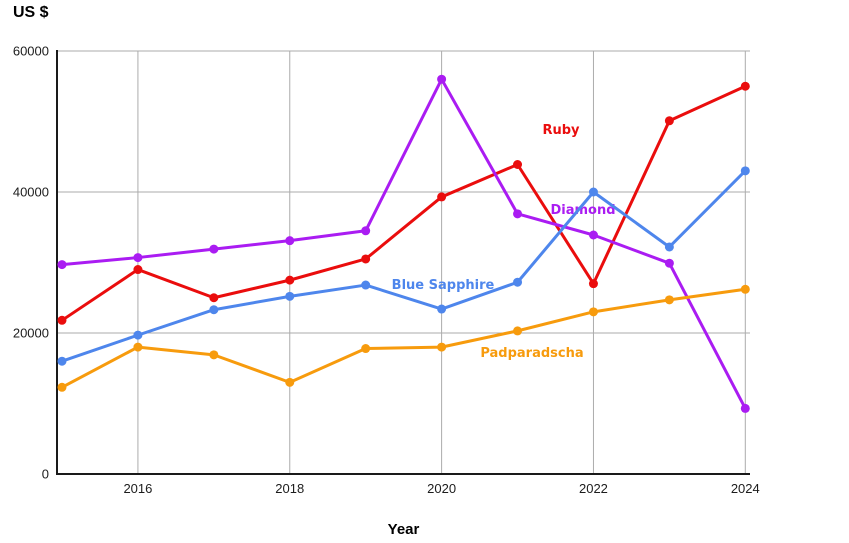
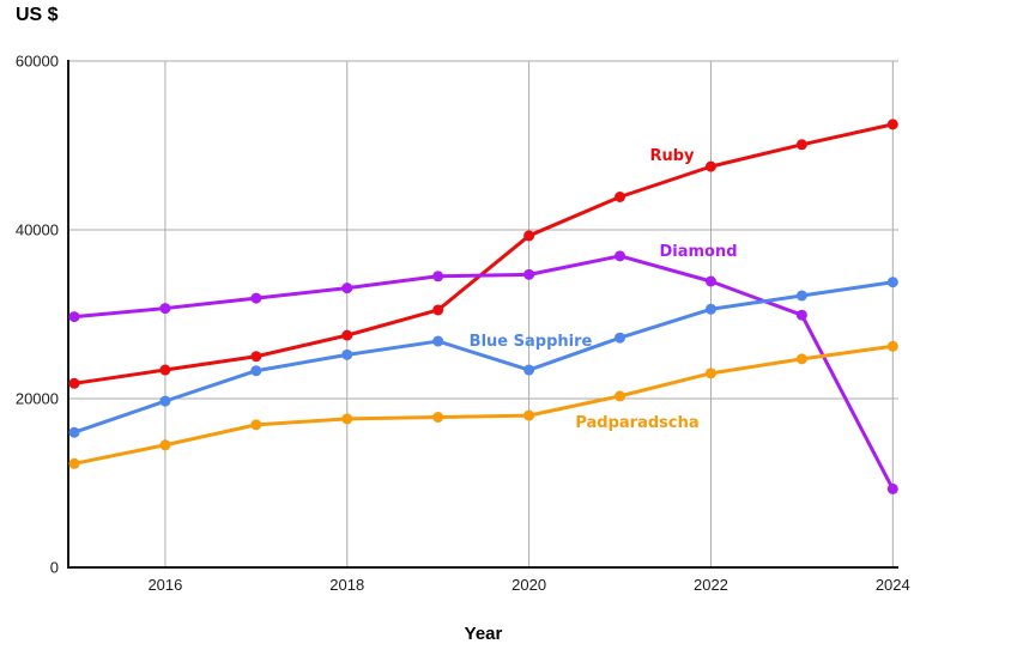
Ruby/2016: 29000 -> 23000
Padparadscha/2016: 18000 -> 14000
Padparadscha/2018: 13000 -> 18000
Diamond/2020: 56000 -> 35000
Ruby/2022: 27000 -> 48000
Blue Sapphire/2022: 40000 -> 31000
Ruby/2024: 55000 -> 52000
Blue Sapphire/2024: 43000 -> 34000
